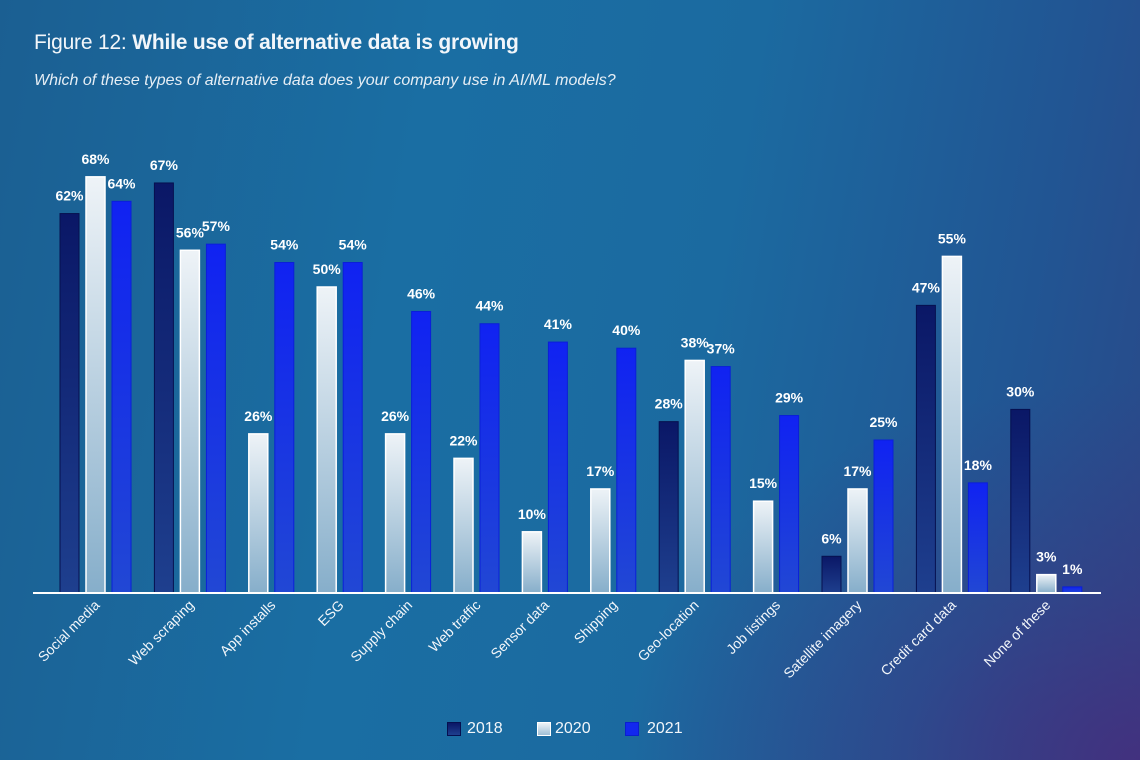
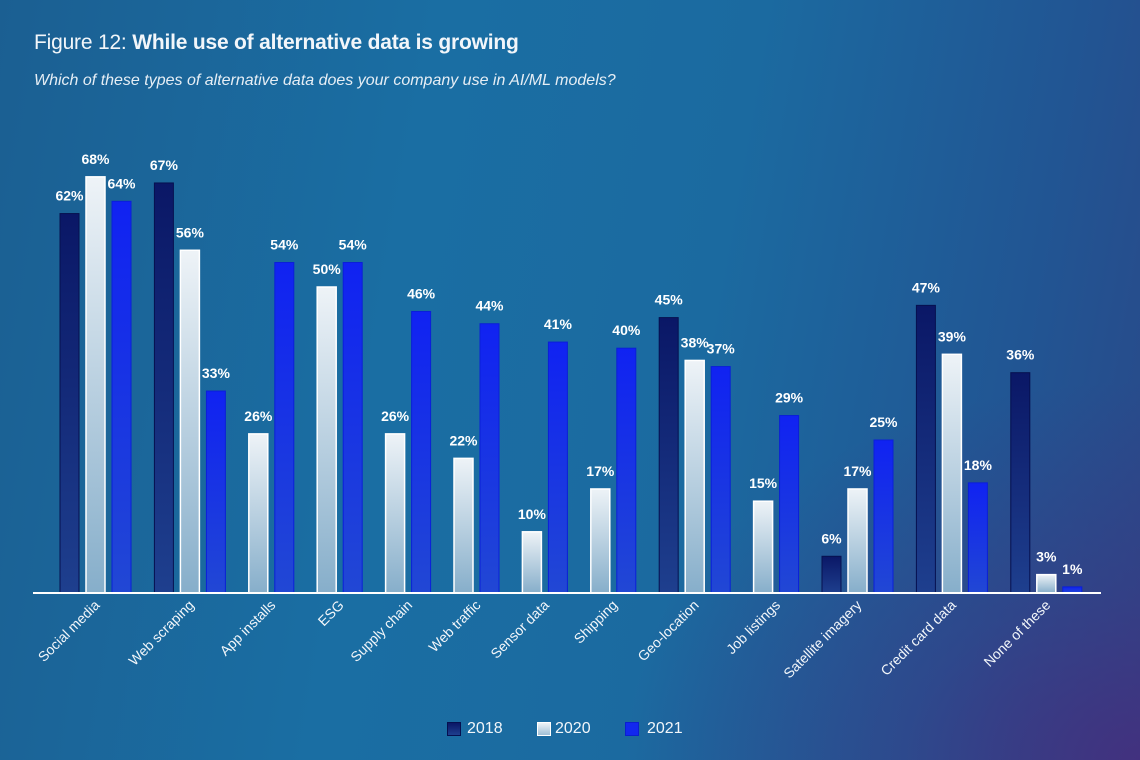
2021/Web scraping: 57% -> 33%
2018/Geo-location: 28% -> 45%
2020/Credit card data: 55% -> 39%
2018/None of these: 30% -> 36%
